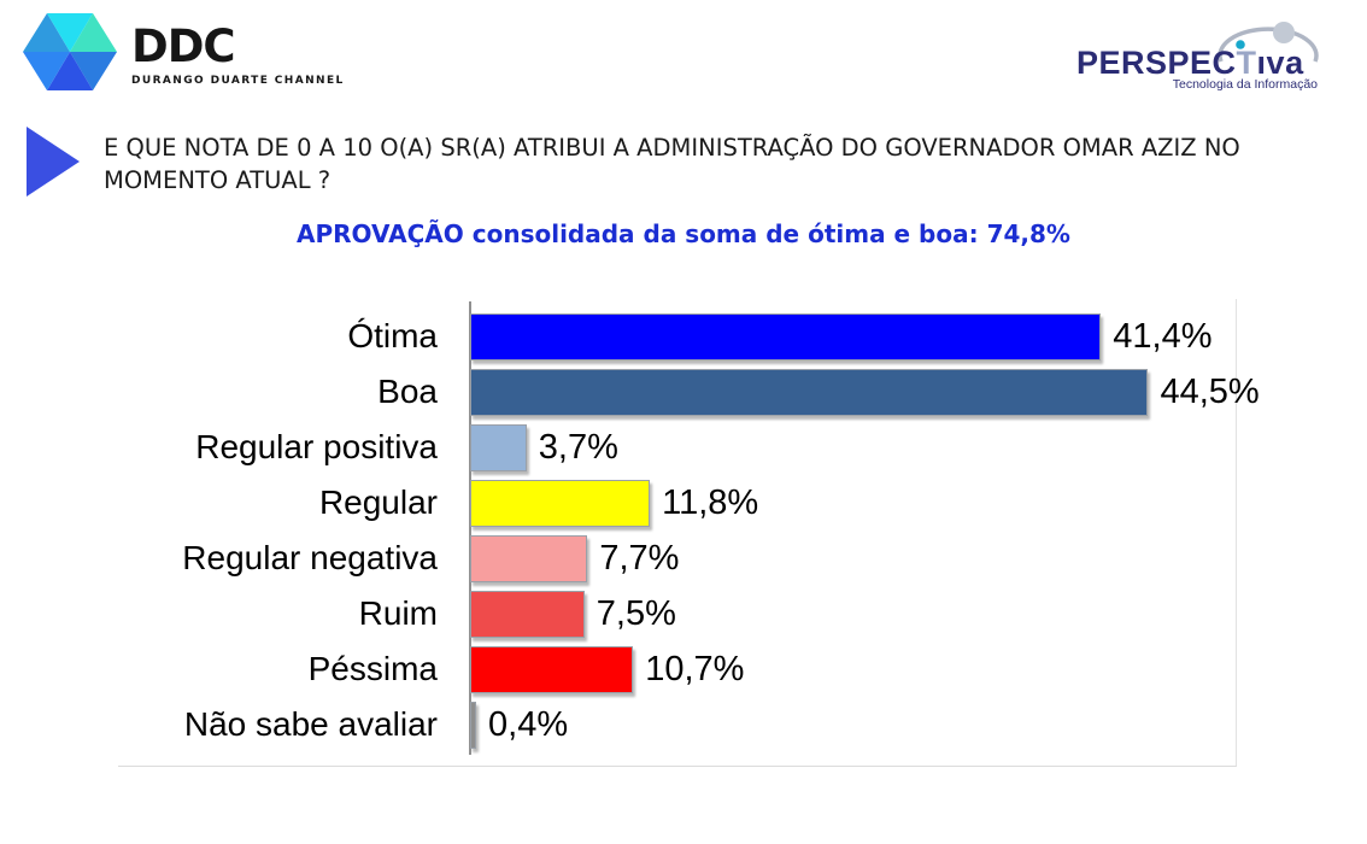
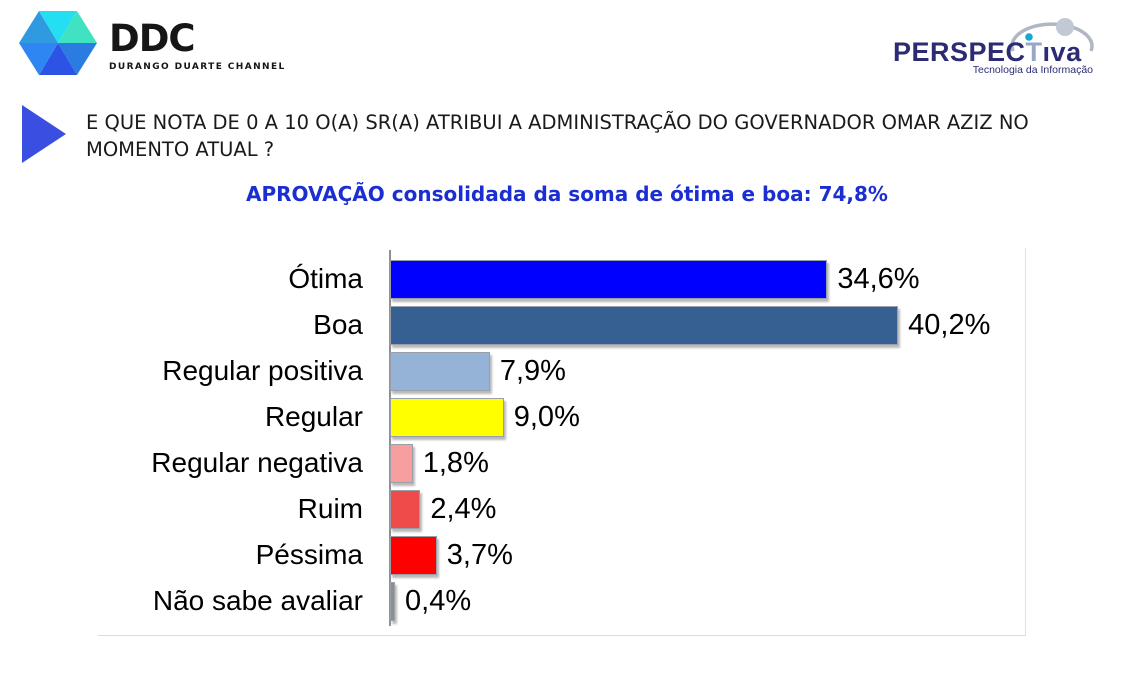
Ótima: 41,4% -> 34,6%
Boa: 44,5% -> 40,2%
Regular positiva: 3,7% -> 7,9%
Regular: 11,8% -> 9,0%
Regular negativa: 7,7% -> 1,8%
Ruim: 7,5% -> 2,4%
Péssima: 10,7% -> 3,7%
